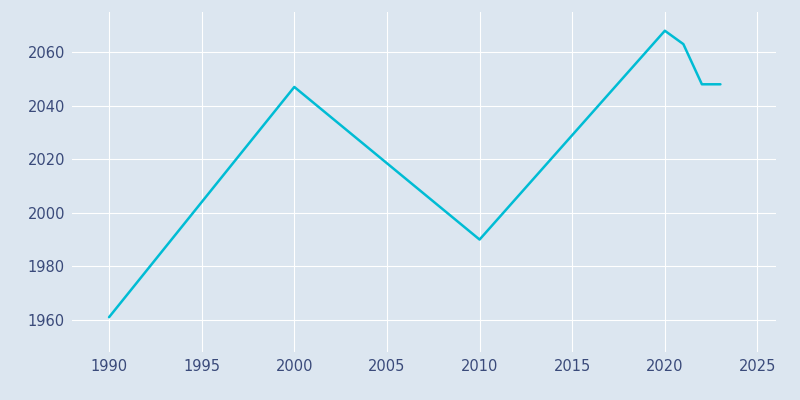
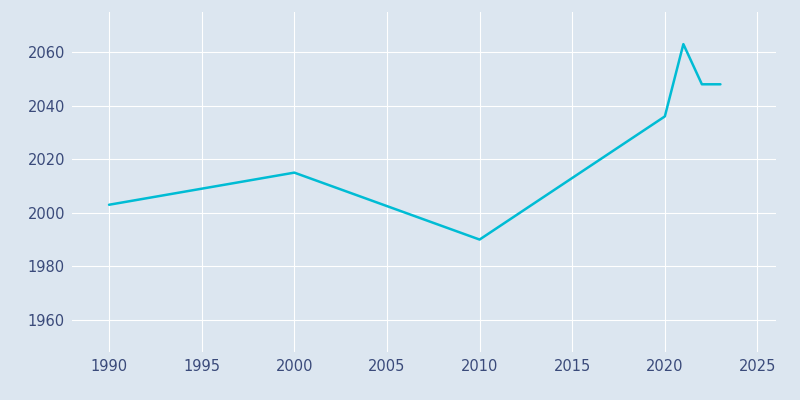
1990: 1961 -> 2003
2000: 2047 -> 2015
2020: 2068 -> 2036
